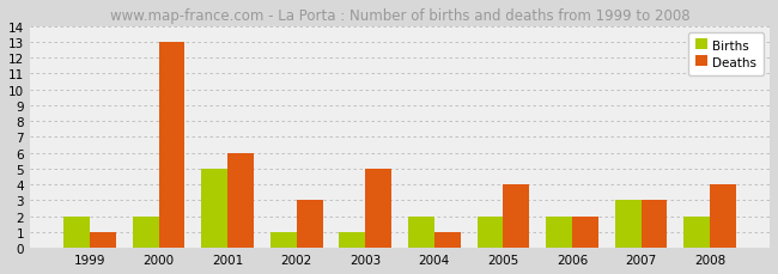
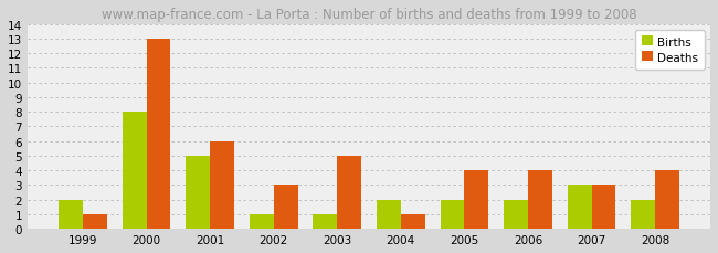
Births/2000: 2 -> 8
Deaths/2006: 2 -> 4
